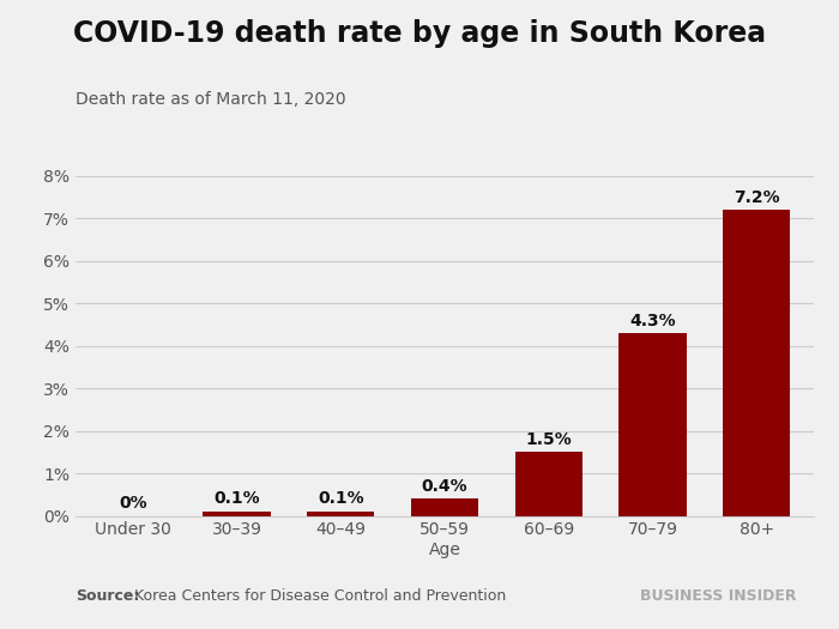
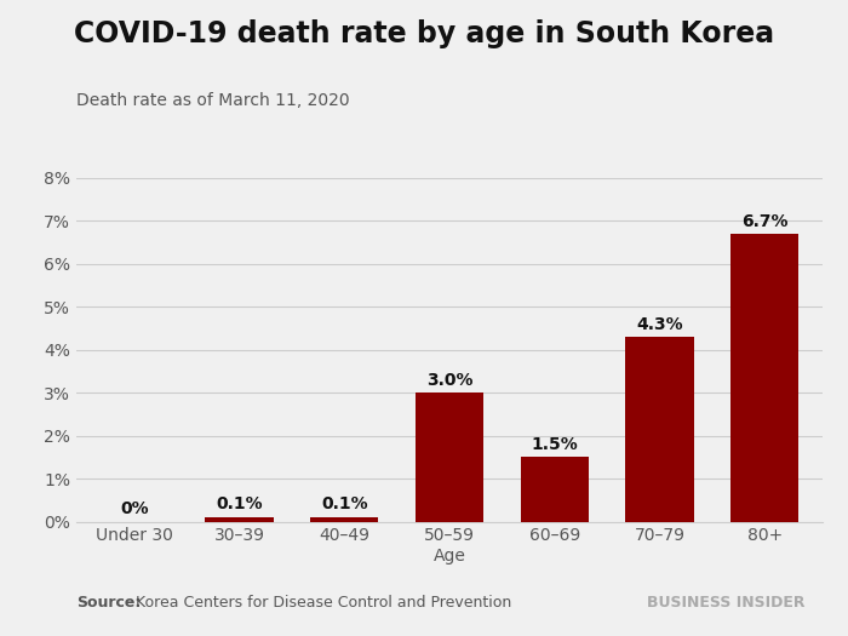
50–59: 0.4% -> 3.0%
80+: 7.2% -> 6.7%
